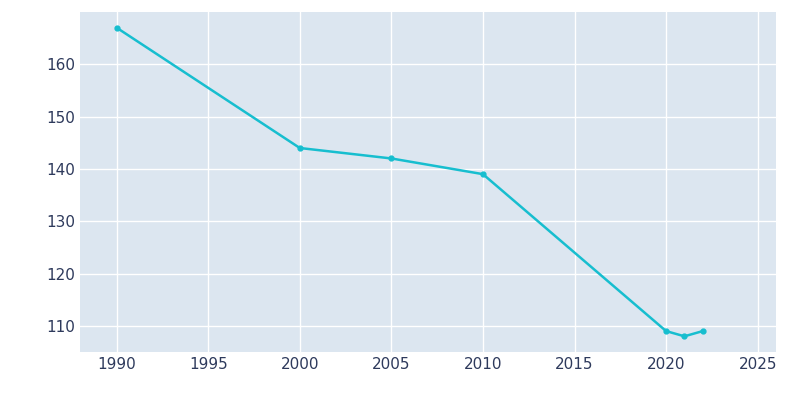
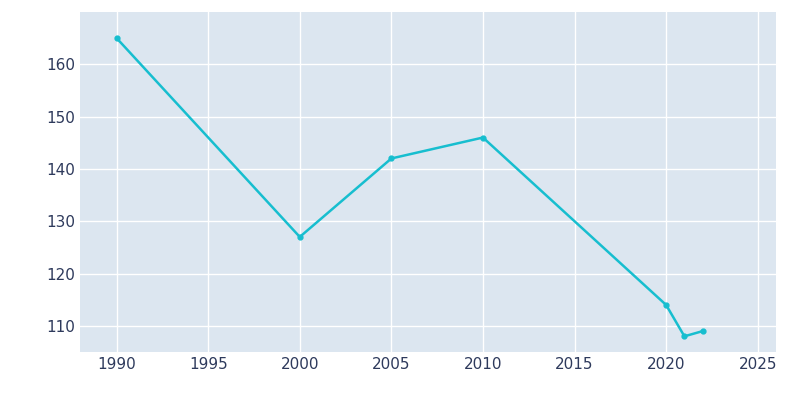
1990: 167 -> 165
2000: 144 -> 127
2010: 139 -> 146
2020: 109 -> 114
